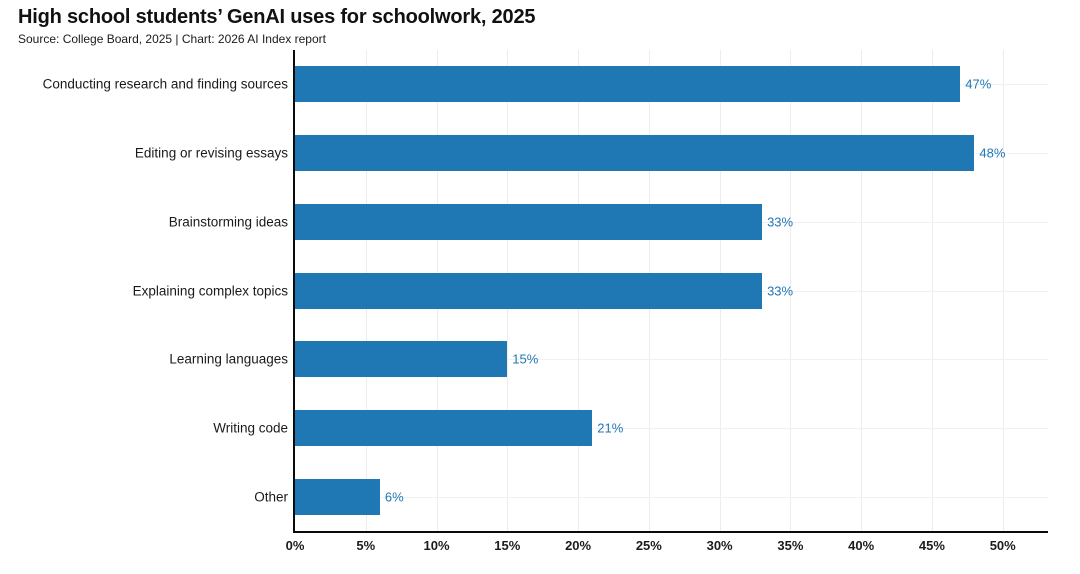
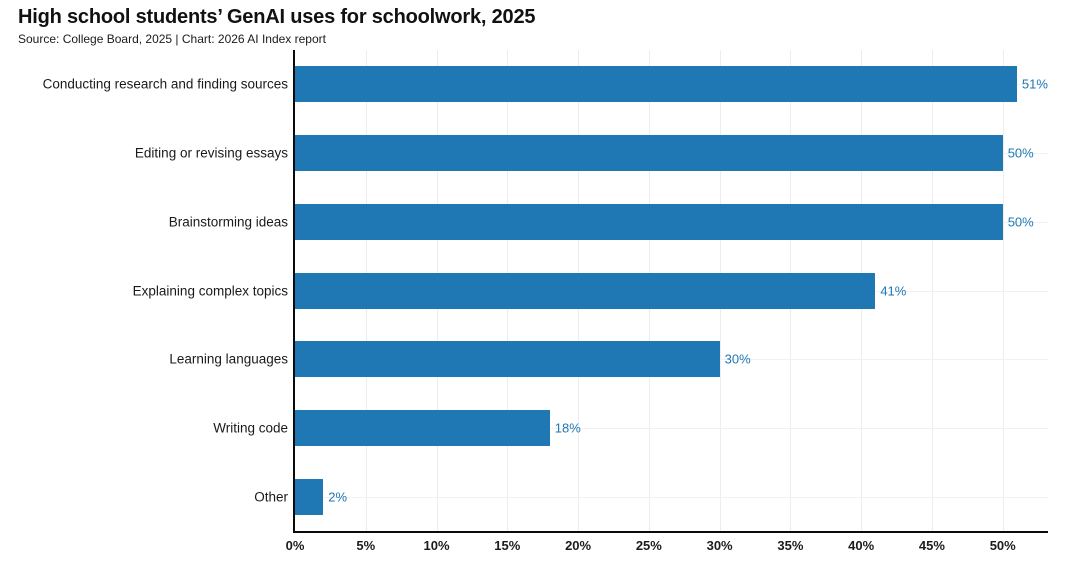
Conducting research and finding sources: 47% -> 51%
Editing or revising essays: 48% -> 50%
Brainstorming ideas: 33% -> 50%
Explaining complex topics: 33% -> 41%
Learning languages: 15% -> 30%
Writing code: 21% -> 18%
Other: 6% -> 2%
